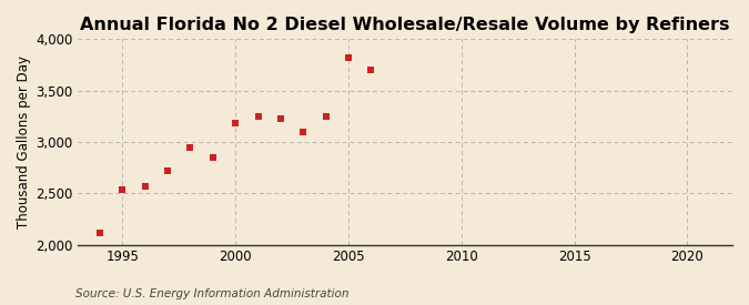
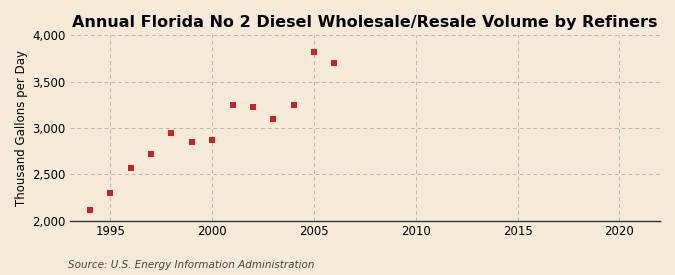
1995: 2,540 -> 2,300
2000: 3,180 -> 2,880
